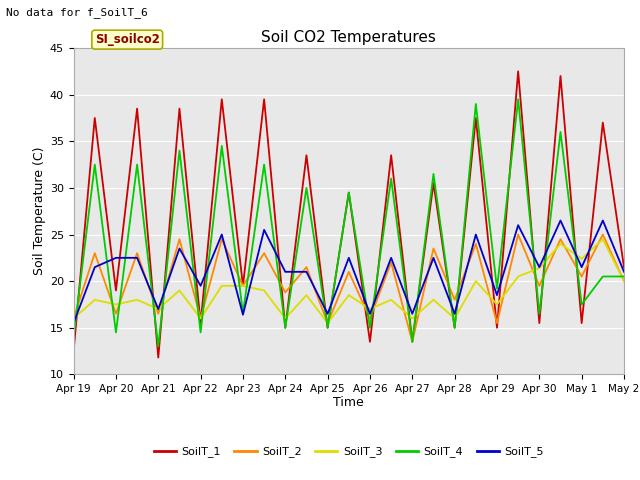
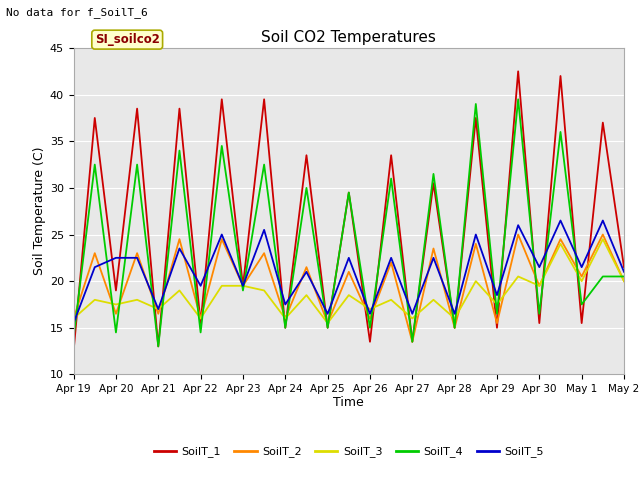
SoilT_1/Apr 21: 11.8 -> 13.0
SoilT_4/Apr 23: 16.6 -> 19.0
SoilT_5/Apr 23: 16.4 -> 19.5
SoilT_2/Apr 24: 18.8 -> 16.0
SoilT_5/Apr 24: 21.0 -> 17.5
SoilT_2/Apr 28: 18.0 -> 15.0
SoilT_4/Apr 29: 19.2 -> 16.5
SoilT_3/Apr 30: 21.4 -> 19.5
SoilT_3/May 1: 22.4 -> 20.0
